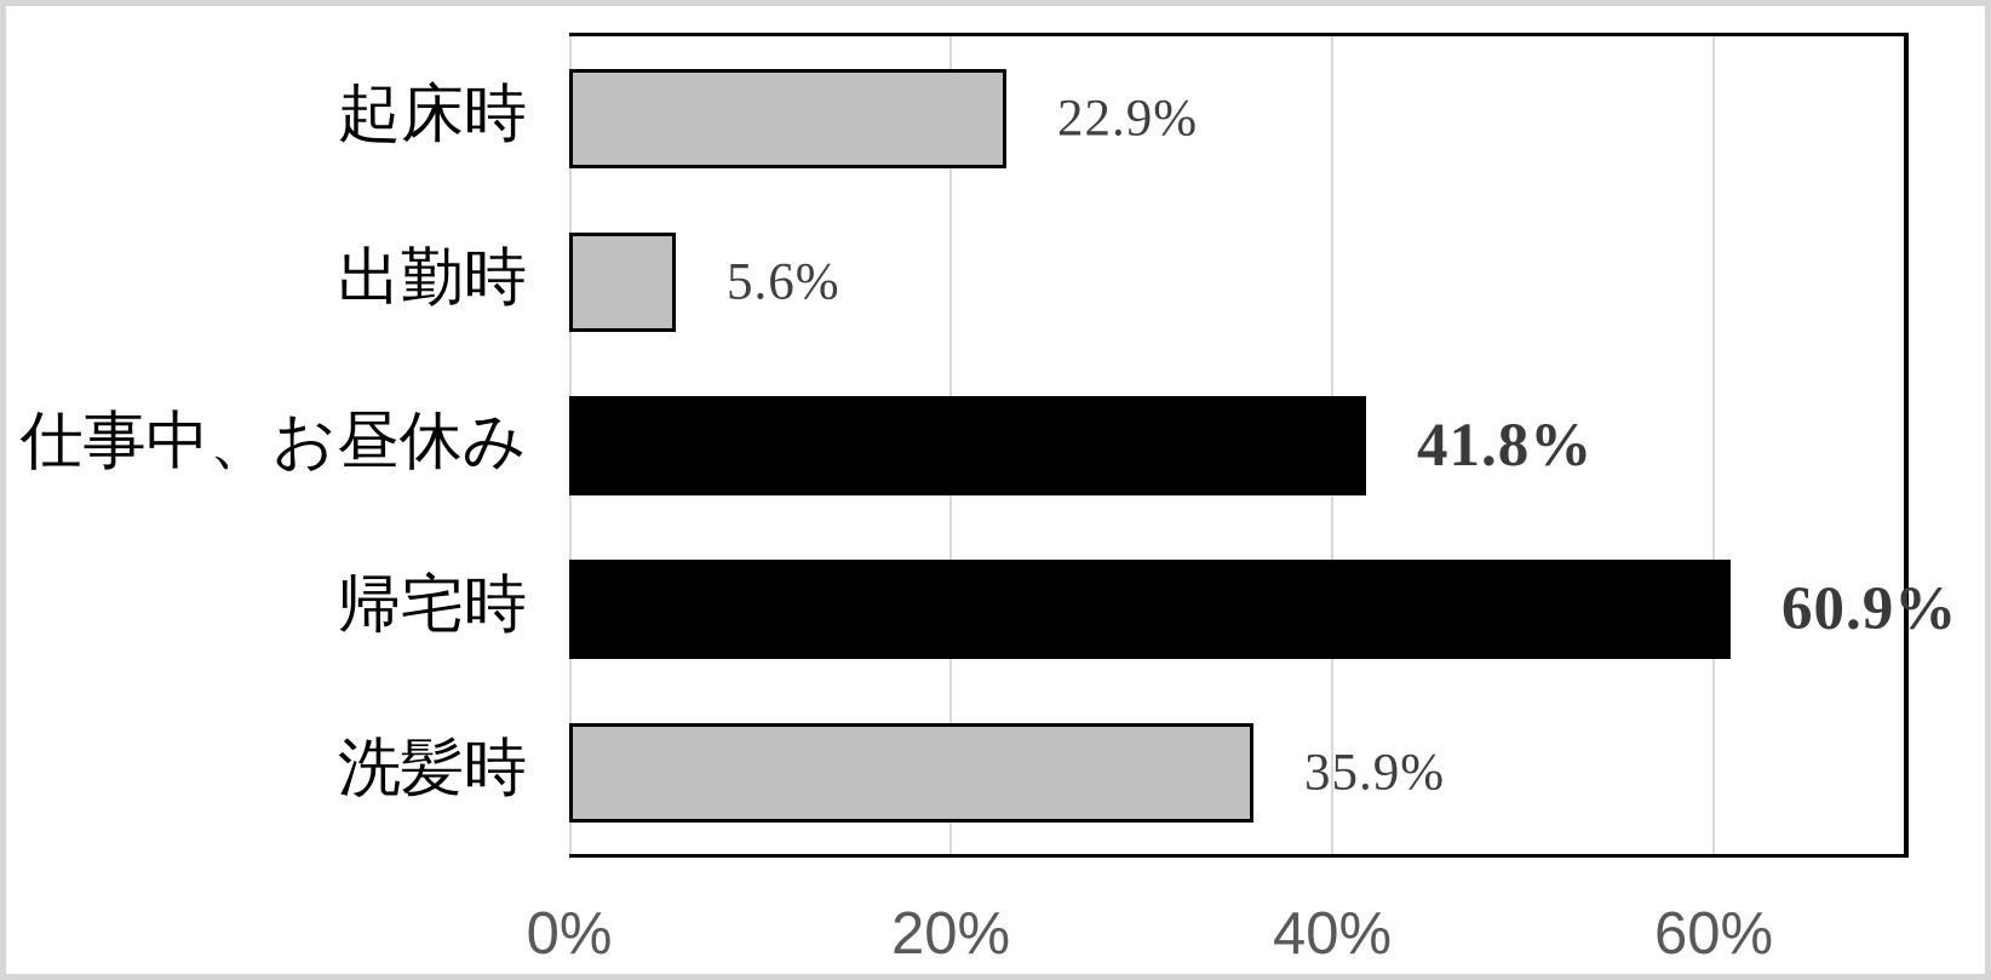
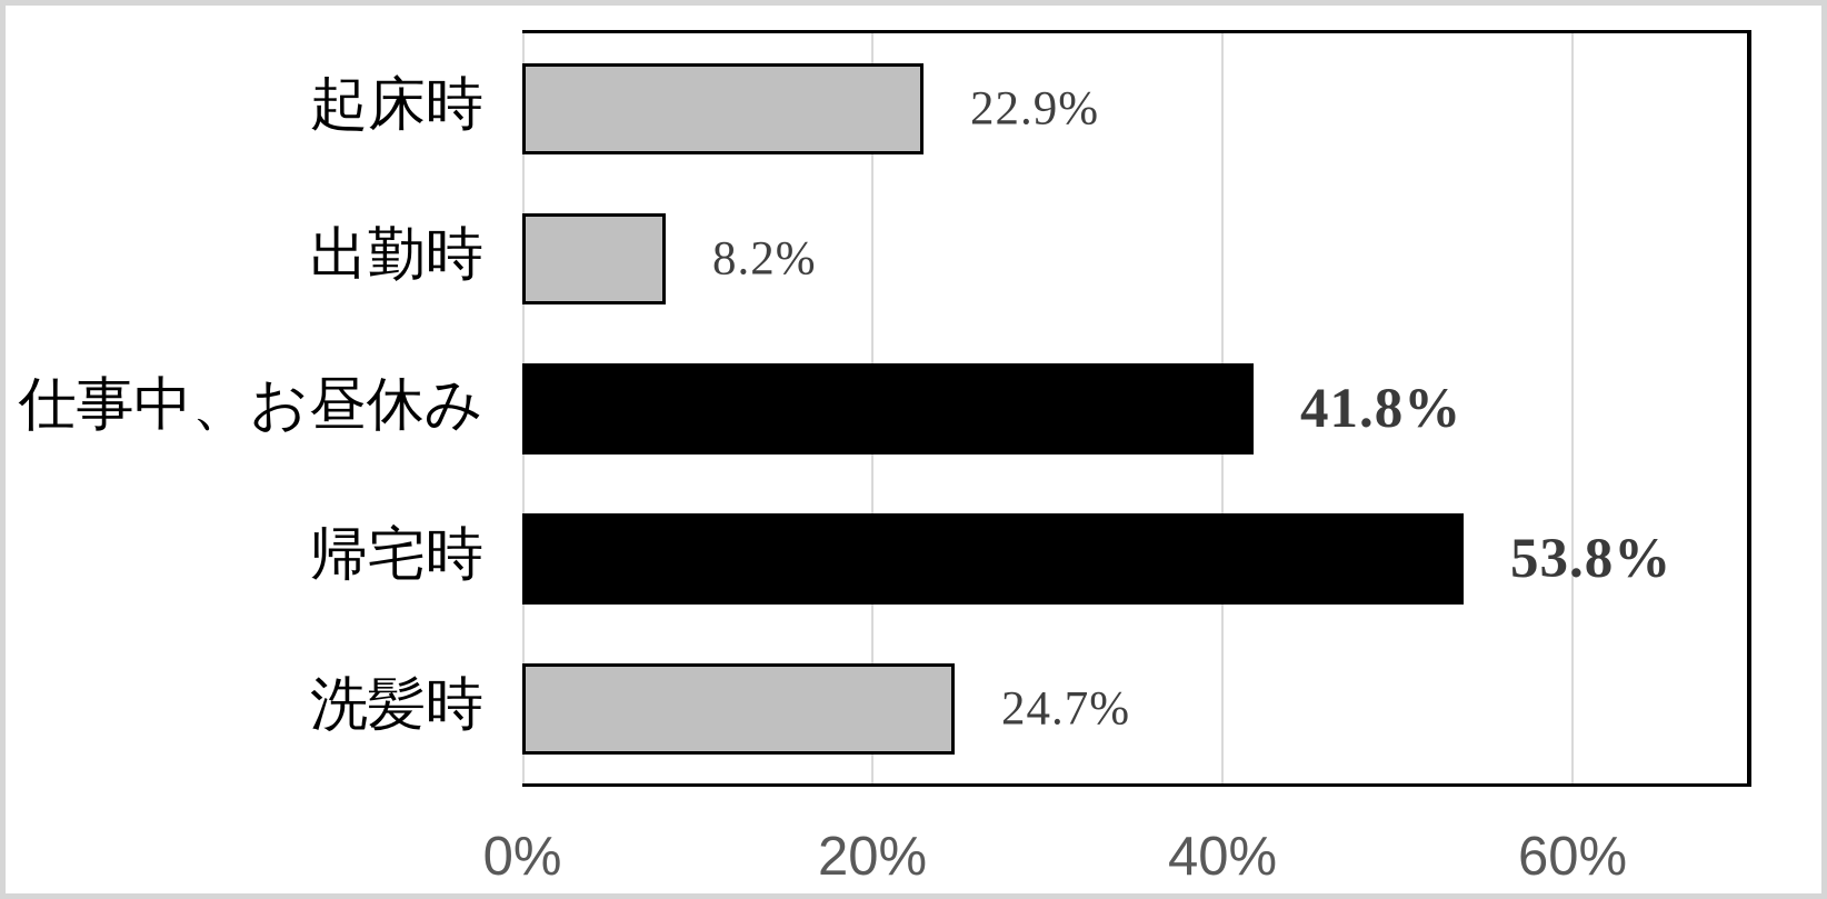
出勤時: 5.6% -> 8.2%
帰宅時: 60.9% -> 53.8%
洗髪時: 35.9% -> 24.7%
